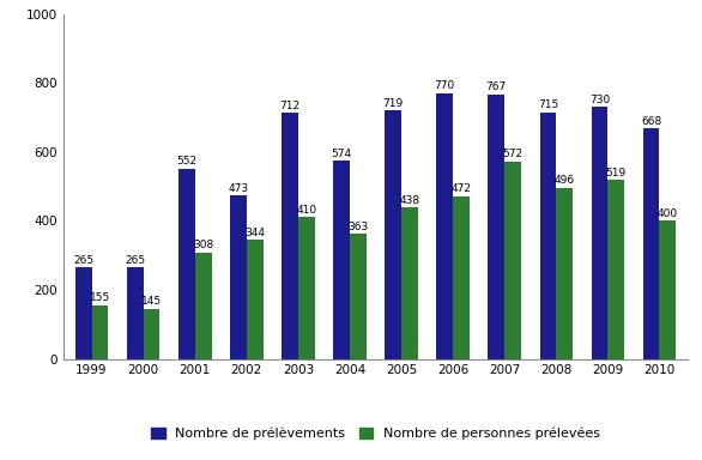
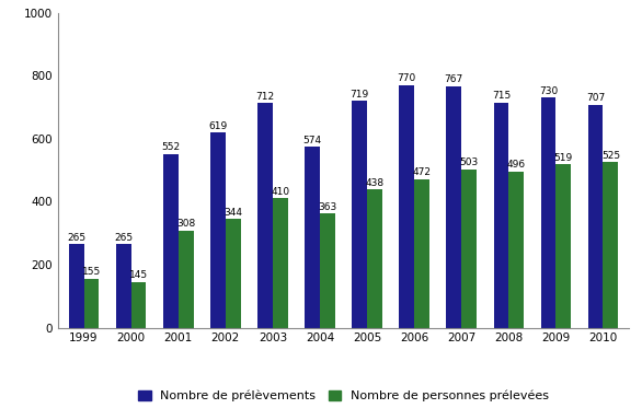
Nombre de prélèvements/2002: 473 -> 619
Nombre de personnes prélevées/2007: 572 -> 503
Nombre de prélèvements/2010: 668 -> 707
Nombre de personnes prélevées/2010: 400 -> 525
